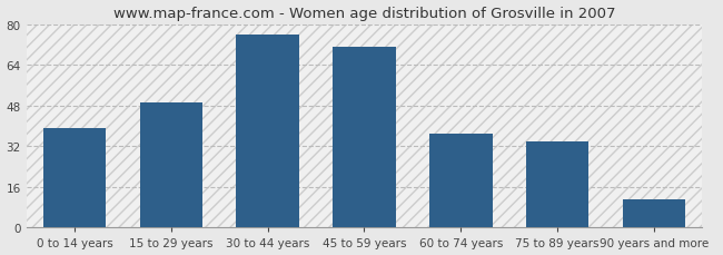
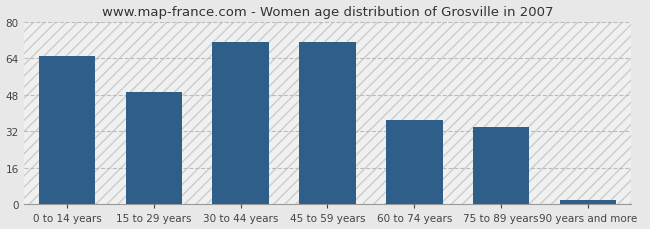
0 to 14 years: 39 -> 65
30 to 44 years: 76 -> 71
90 years and more: 11 -> 2
